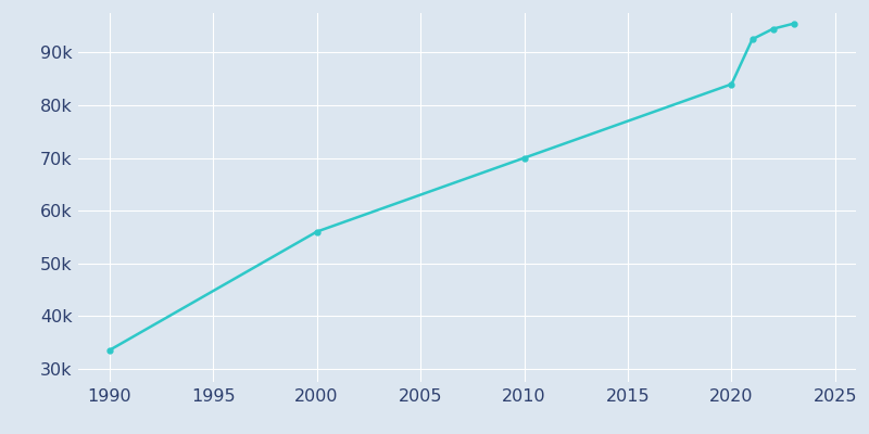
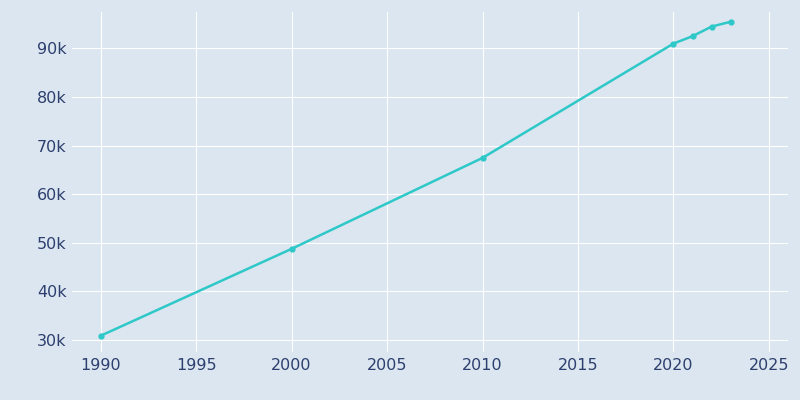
1990: 33.5k -> 30.8k
2000: 56.0k -> 48.7k
2010: 70.0k -> 67.5k
2020: 84.0k -> 91.0k
